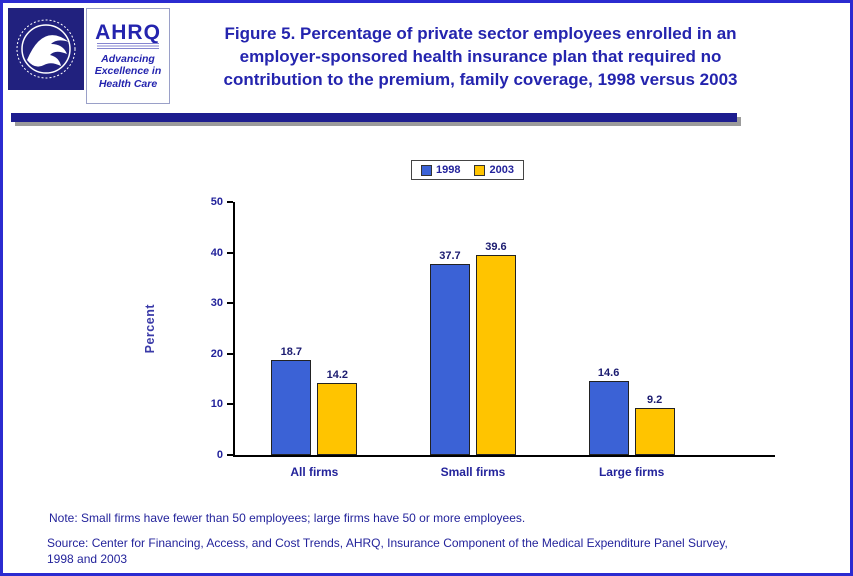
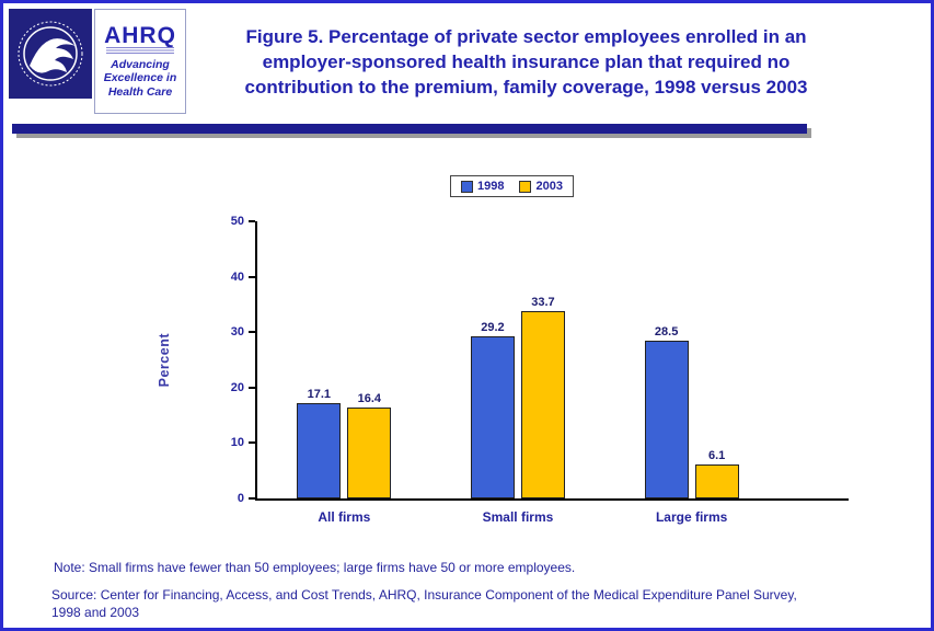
1998/All firms: 18.7 -> 17.1
2003/All firms: 14.2 -> 16.4
1998/Small firms: 37.7 -> 29.2
2003/Small firms: 39.6 -> 33.7
1998/Large firms: 14.6 -> 28.5
2003/Large firms: 9.2 -> 6.1
